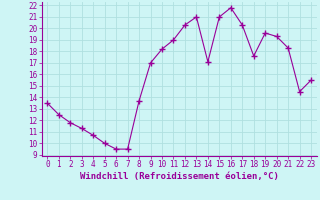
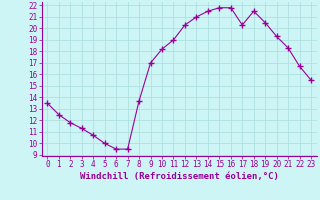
14: 17.1 -> 21.5
15: 21.0 -> 21.8
18: 17.6 -> 21.5
19: 19.6 -> 20.5
22: 14.5 -> 16.7
